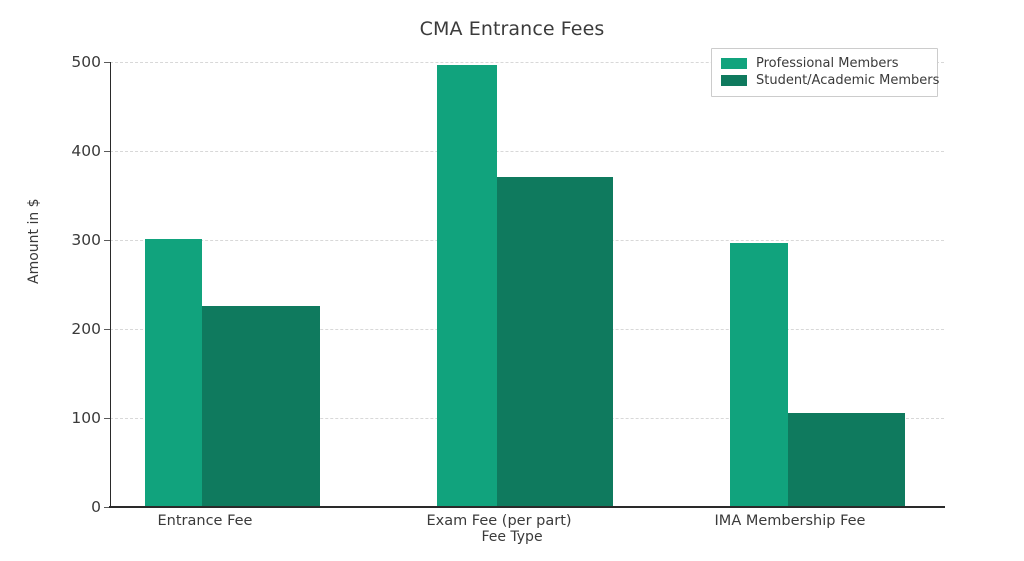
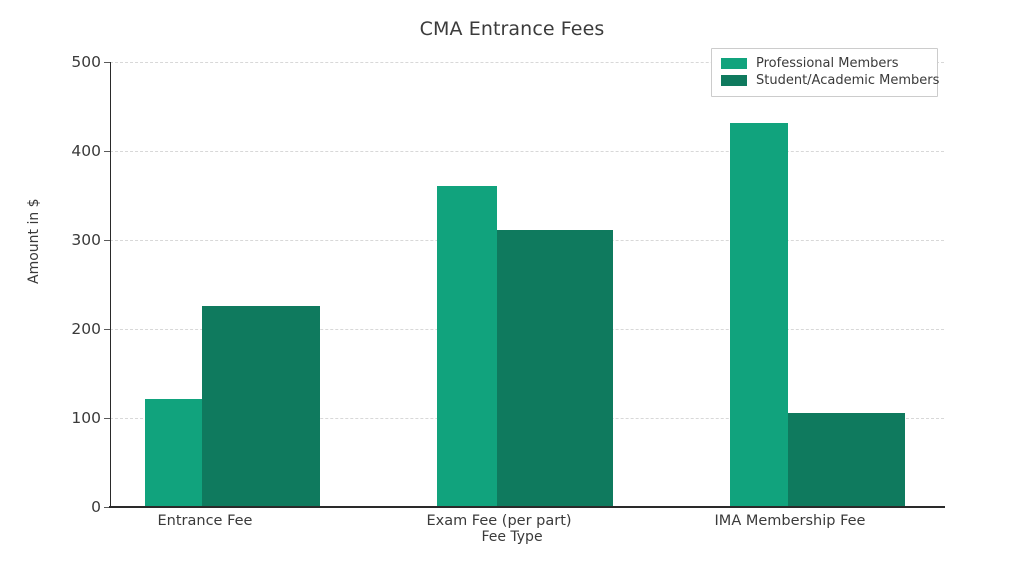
Professional Members/Entrance Fee: 300 -> 120
Professional Members/Exam Fee (per part): 500 -> 360
Student/Academic Members/Exam Fee (per part): 370 -> 310
Professional Members/IMA Membership Fee: 300 -> 430
